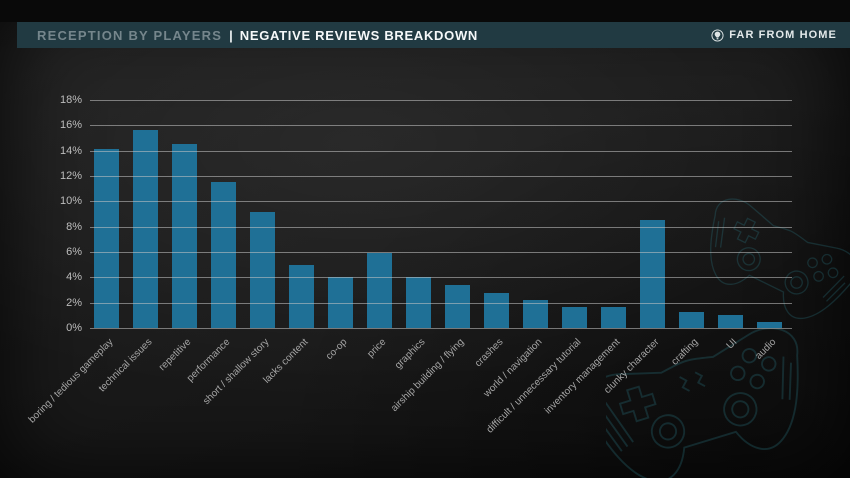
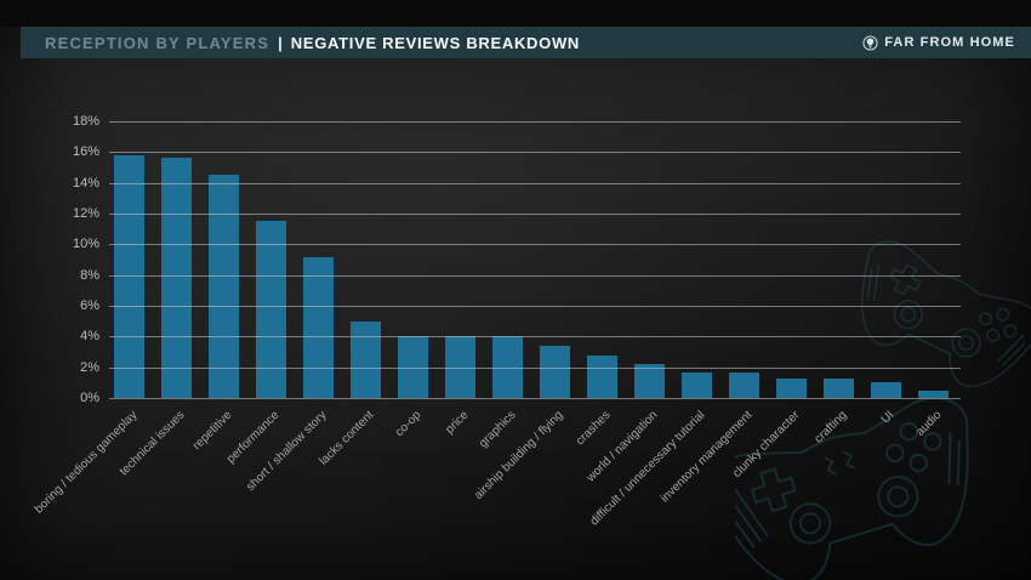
boring / tedious gameplay: 14.1% -> 15.8%
price: 5.9% -> 4.0%
clunky character: 8.5% -> 1.3%
